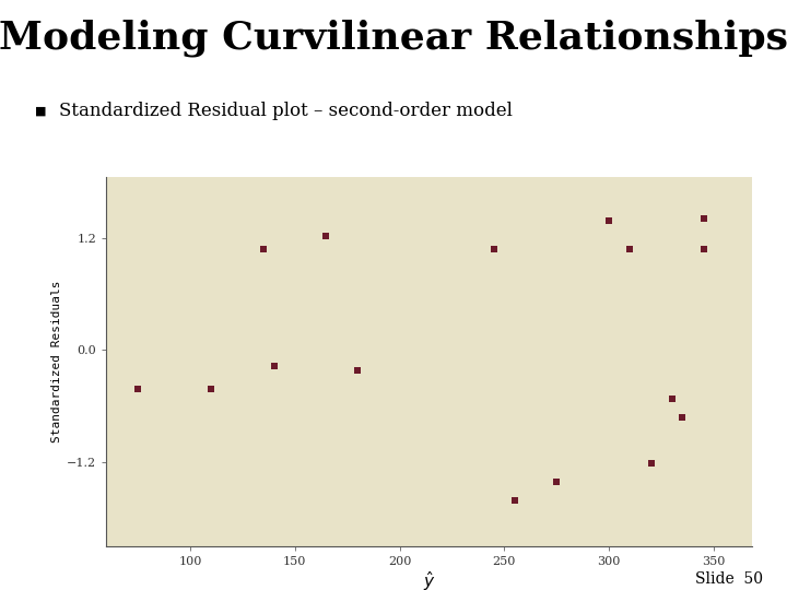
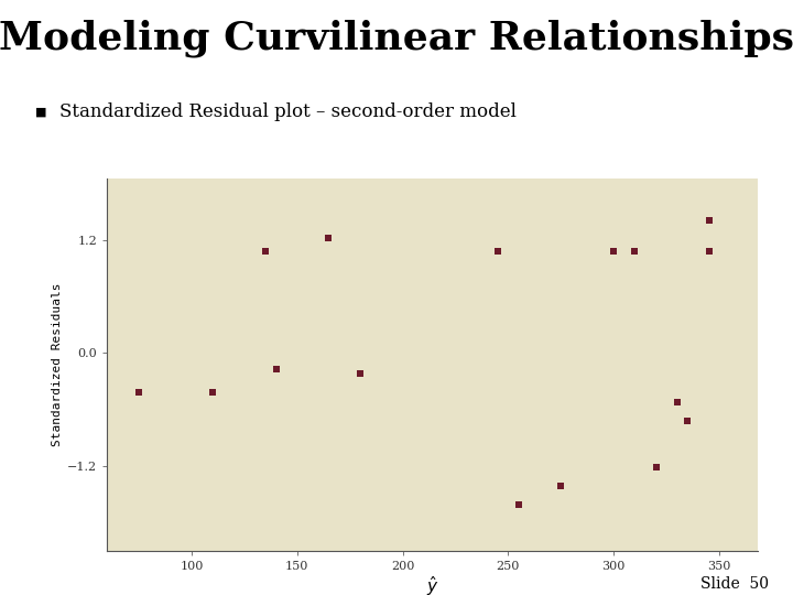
300: 1.38 -> 1.08
